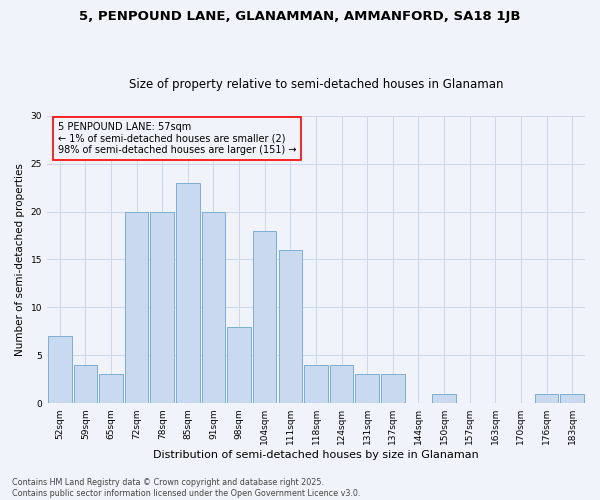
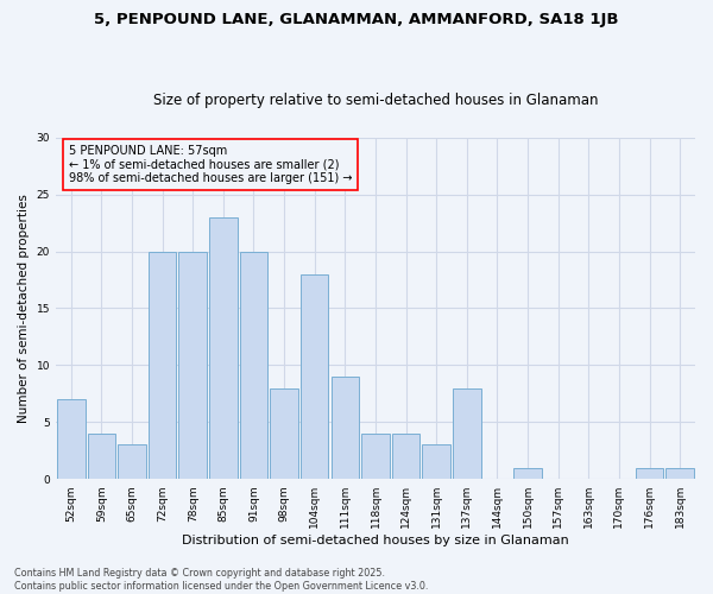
111sqm: 16 -> 9
137sqm: 3 -> 8
